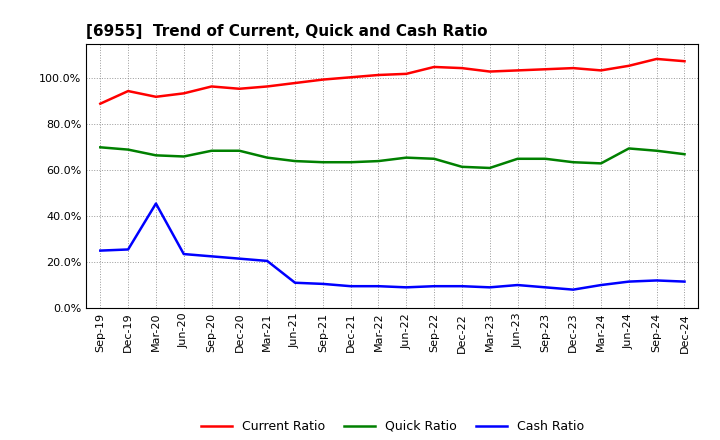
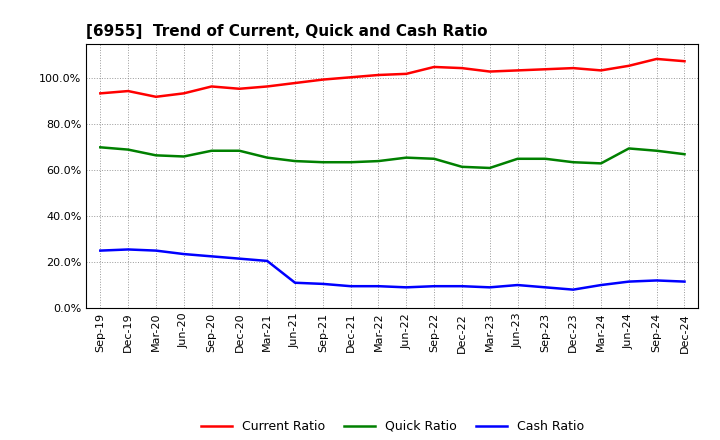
Current Ratio/Sep-19: 89.0% -> 93.5%
Cash Ratio/Mar-20: 45.5% -> 25.0%
